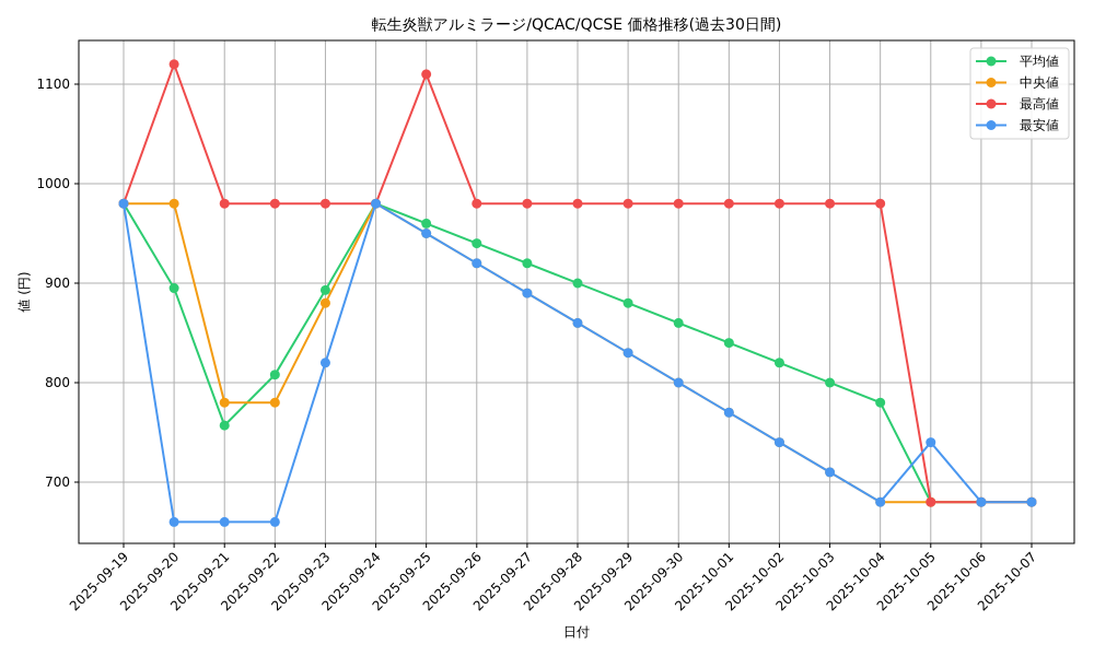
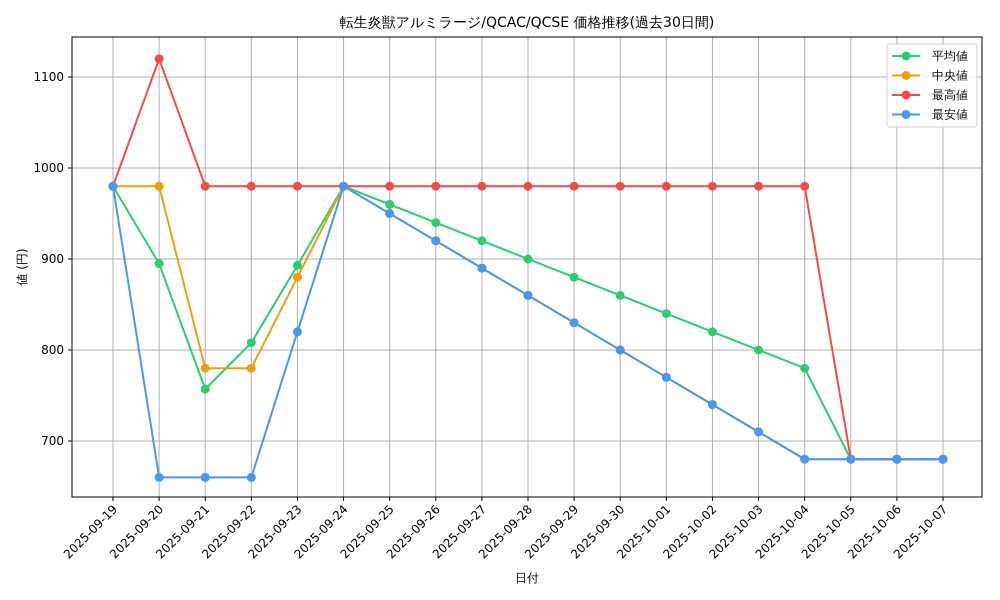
最高値/2025-09-25: 1110 -> 980
最安値/2025-10-05: 740 -> 680
